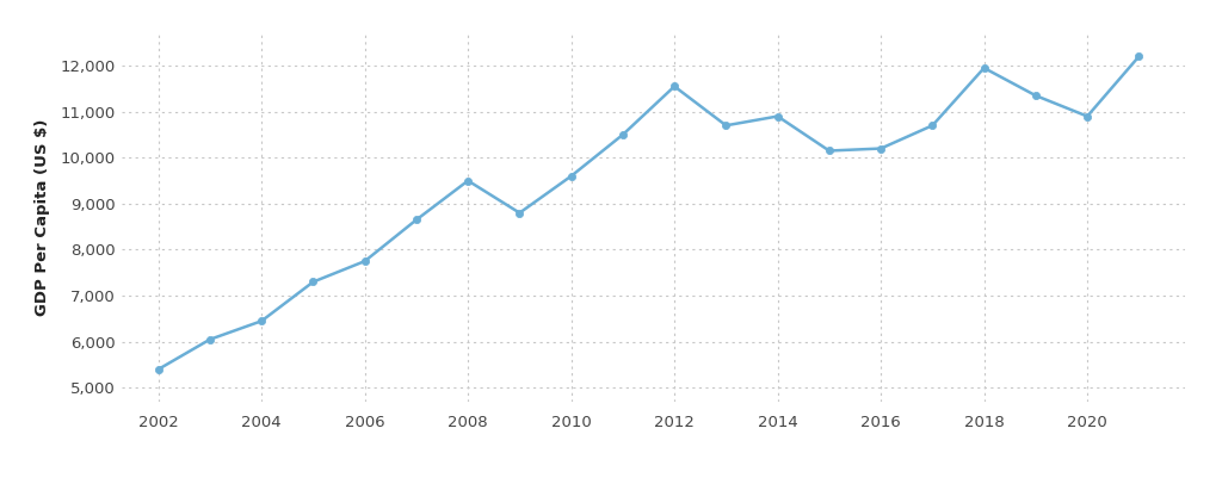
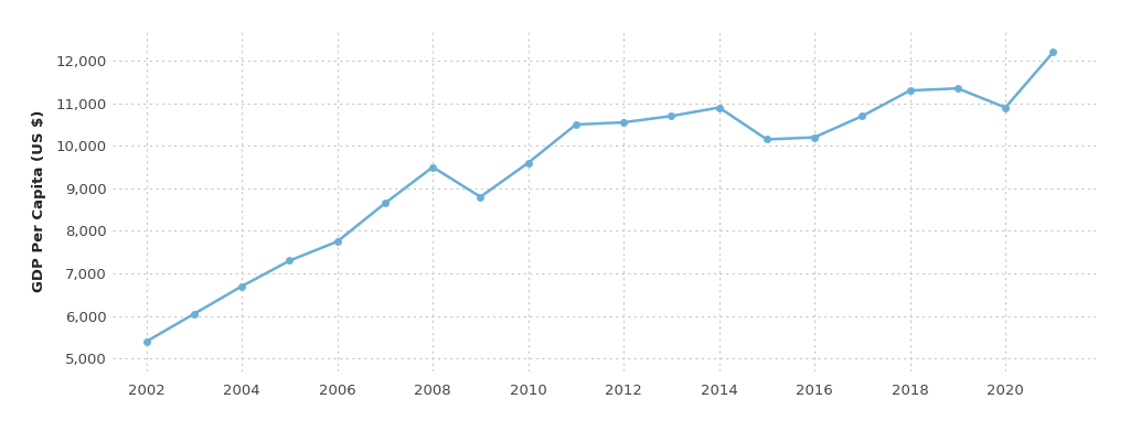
2004: 6,450 -> 6,700
2012: 11,550 -> 10,550
2018: 11,950 -> 11,300
